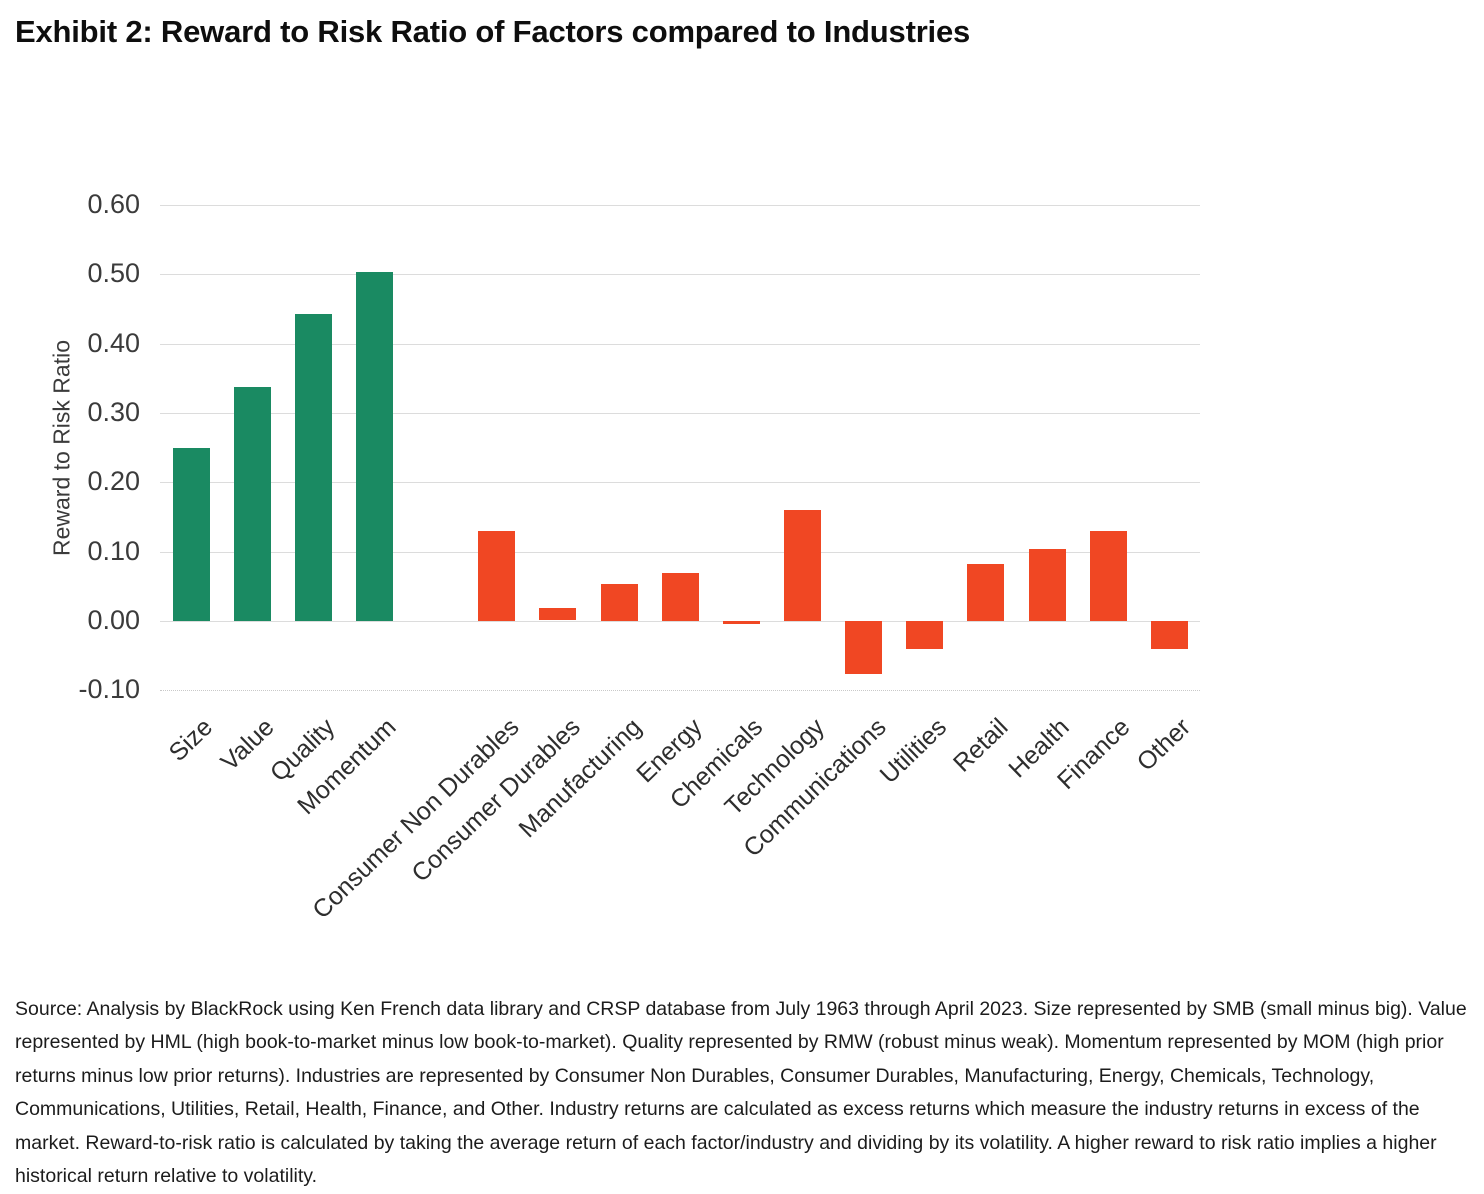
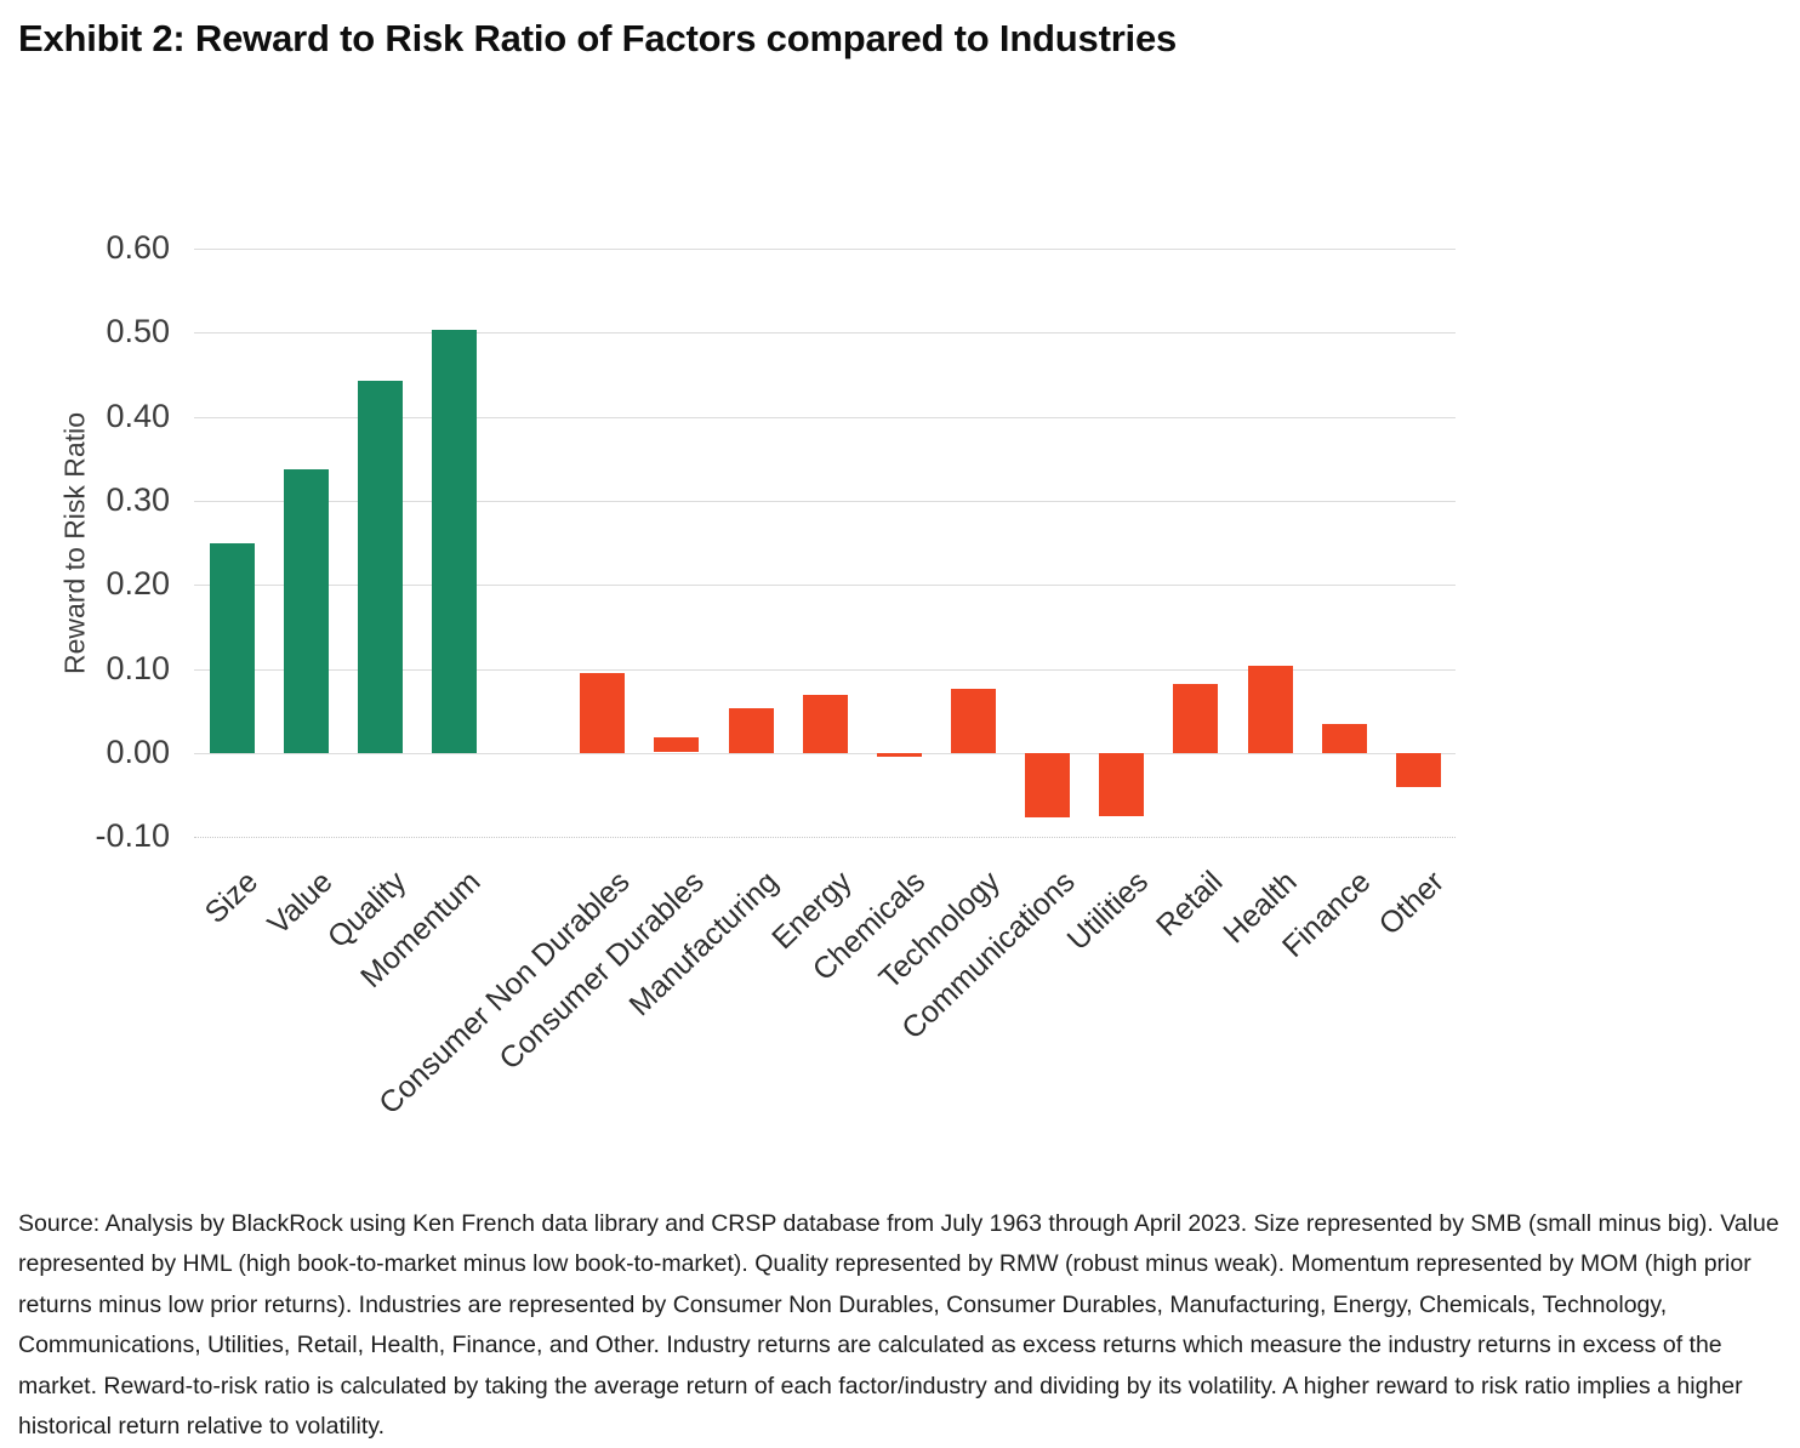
Consumer Non Durables: 0.13 -> 0.10
Technology: 0.16 -> 0.08
Utilities: -0.04 -> -0.07
Finance: 0.13 -> 0.03
